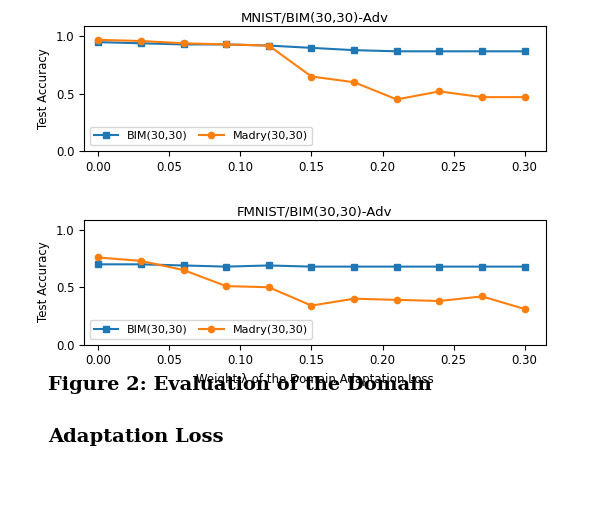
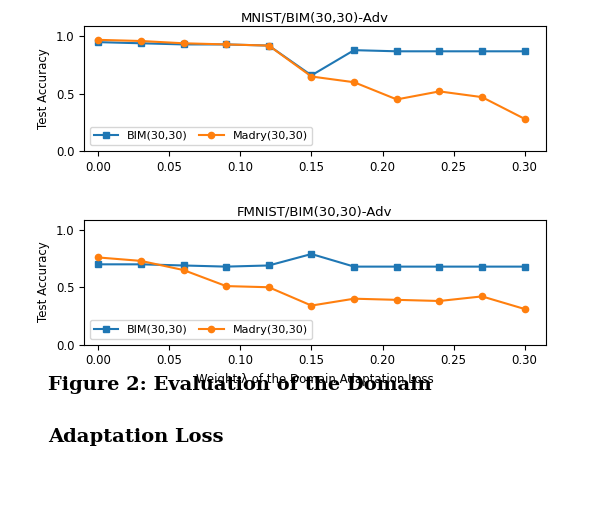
MNIST/BIM(30,30)-Adv/BIM(30,30)/0.15: 0.90 -> 0.66
MNIST/BIM(30,30)-Adv/Madry(30,30)/0.30: 0.47 -> 0.28
FMNIST/BIM(30,30)-Adv/BIM(30,30)/0.15: 0.68 -> 0.79
